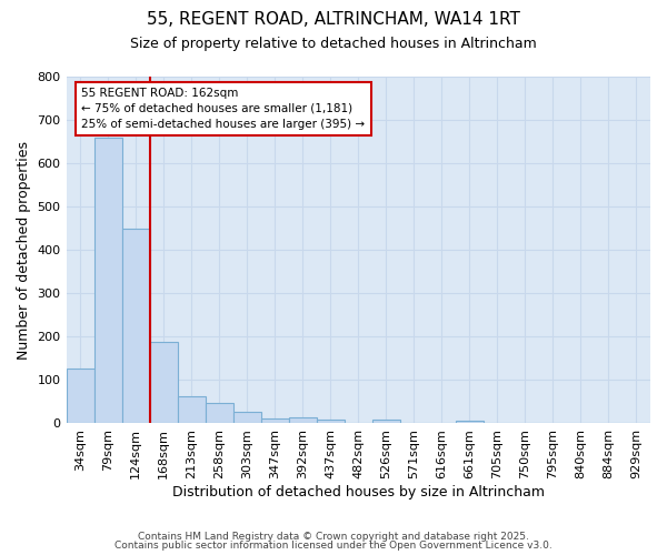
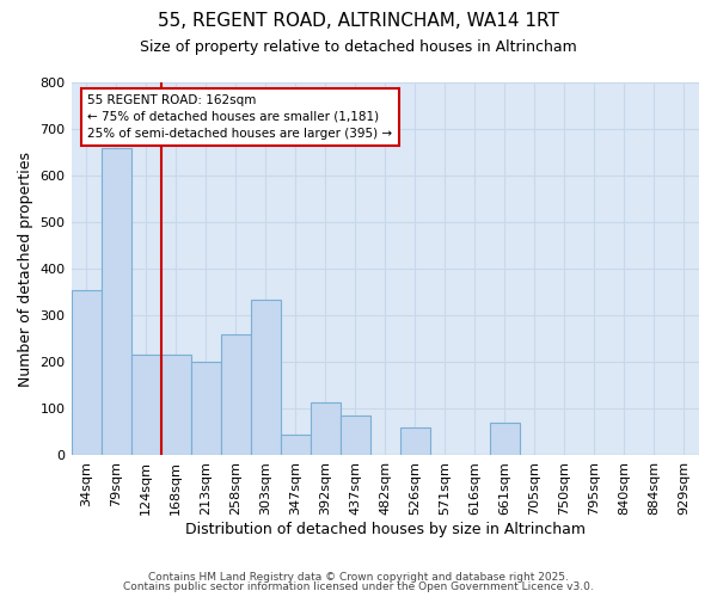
34sqm: 127 -> 355
124sqm: 450 -> 215
168sqm: 188 -> 215
213sqm: 63 -> 200
258sqm: 46 -> 260
303sqm: 27 -> 335
347sqm: 11 -> 45
392sqm: 13 -> 115
437sqm: 9 -> 85
526sqm: 8 -> 60
661sqm: 6 -> 70
